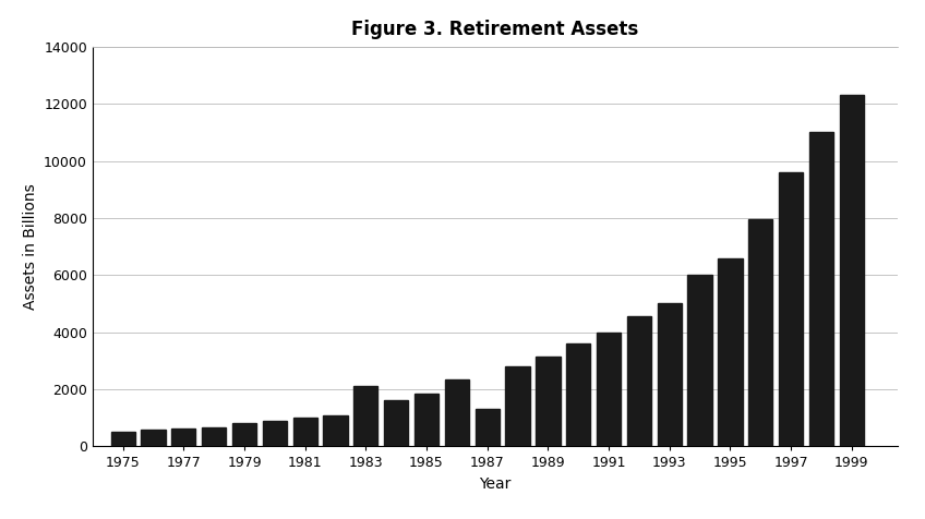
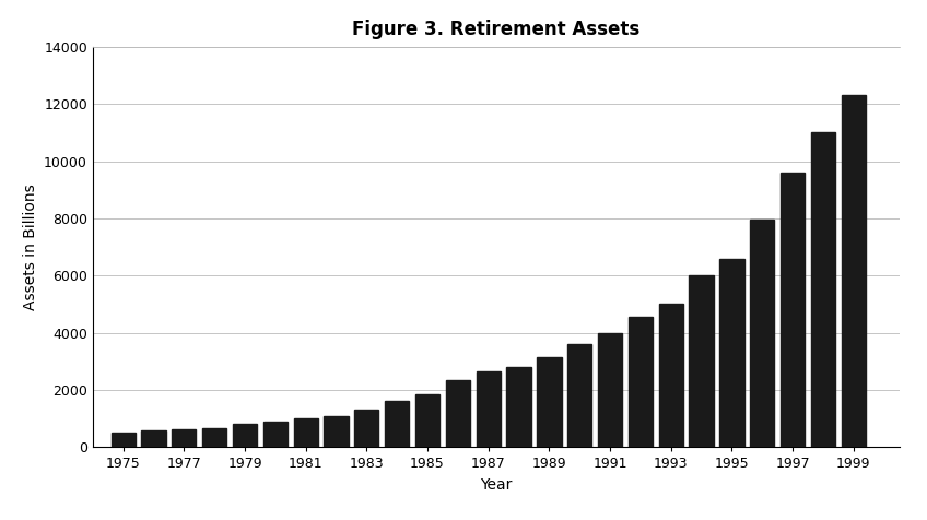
1983: 2100 -> 1300
1987: 1300 -> 2650
